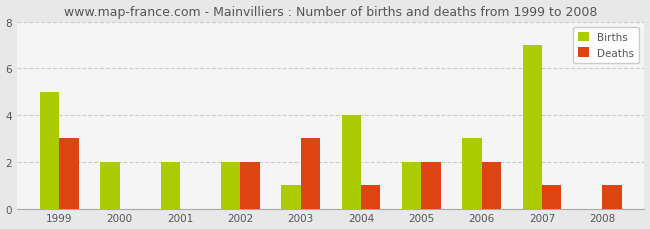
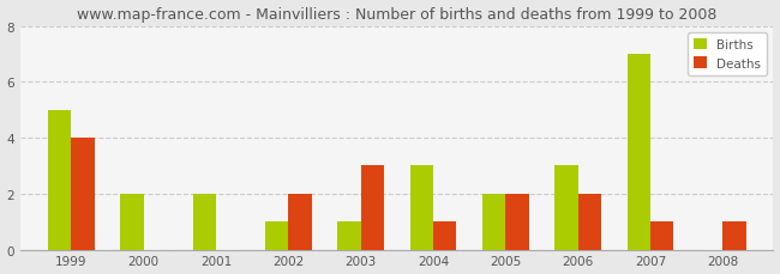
Deaths/1999: 3 -> 4
Births/2002: 2 -> 1
Births/2004: 4 -> 3
